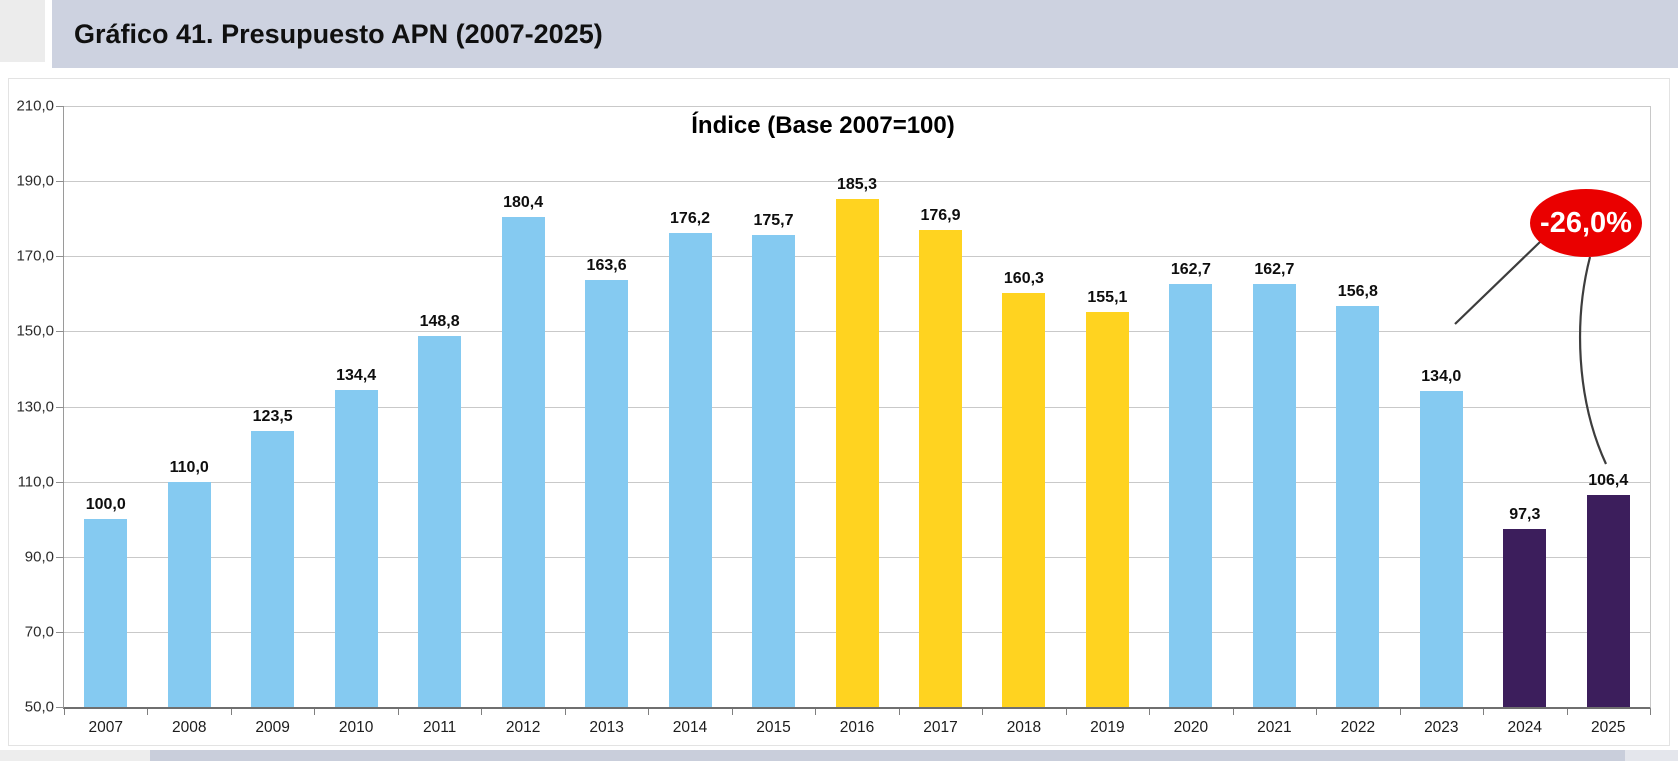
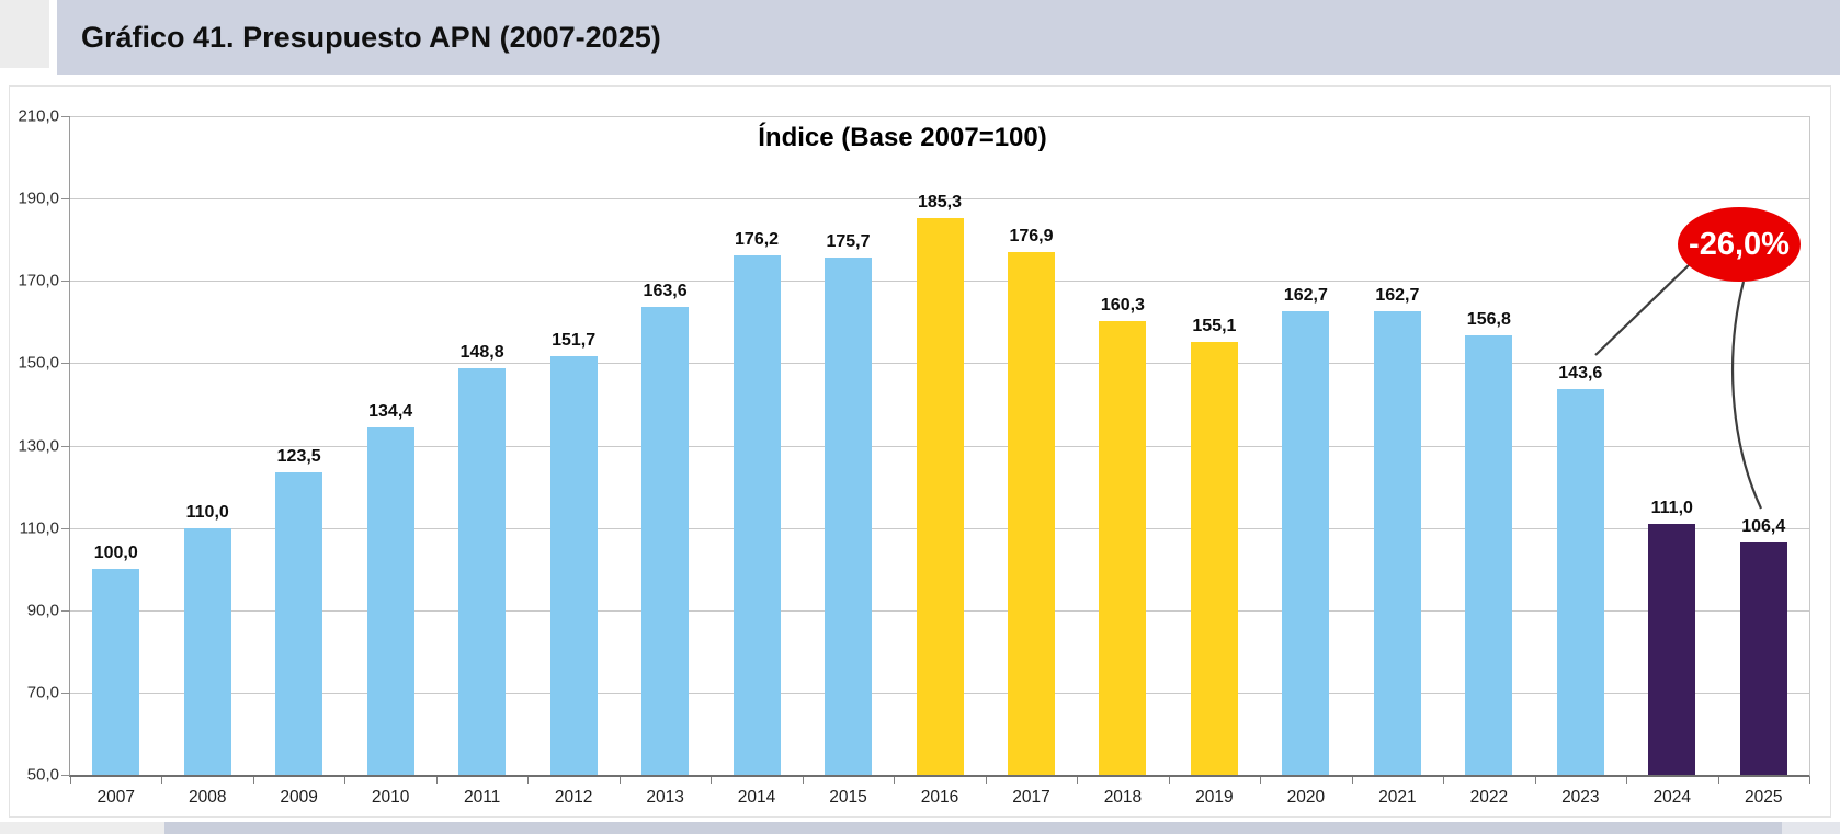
2012: 180,4 -> 151,7
2023: 134,0 -> 143,6
2024: 97,3 -> 111,0
